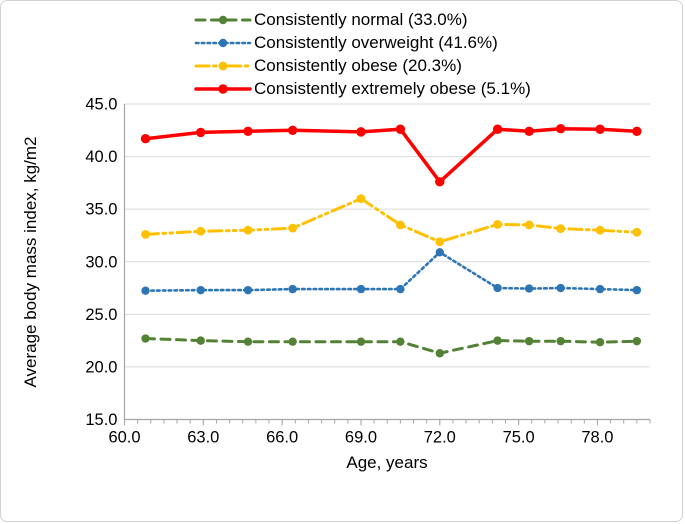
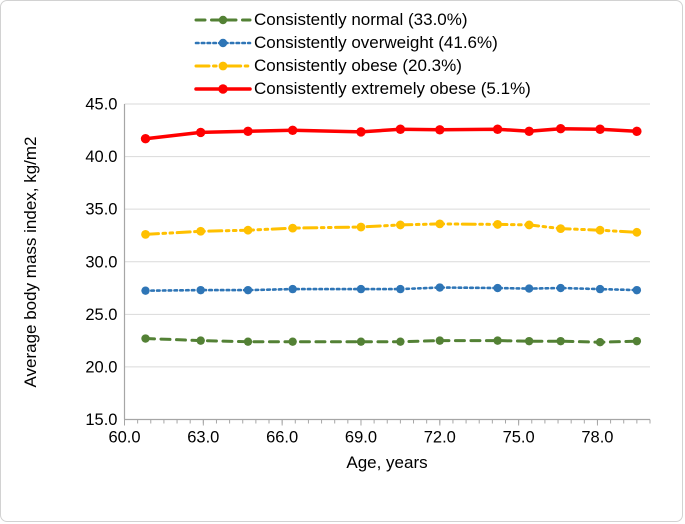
Consistently obese (20.3%)/69.0: 36.0 -> 33.3
Consistently normal (33.0%)/72.0: 21.3 -> 22.5
Consistently overweight (41.6%)/72.0: 30.9 -> 27.6
Consistently obese (20.3%)/72.0: 31.9 -> 33.6
Consistently extremely obese (5.1%)/72.0: 37.6 -> 42.5
